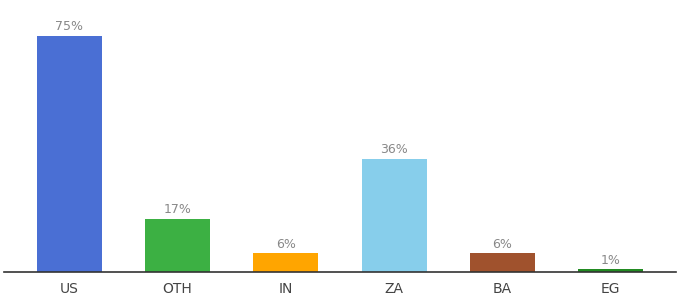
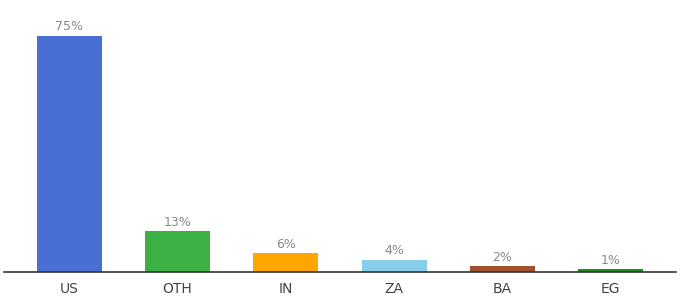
OTH: 17% -> 13%
ZA: 36% -> 4%
BA: 6% -> 2%
